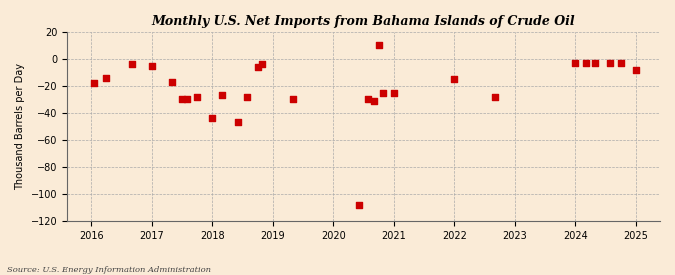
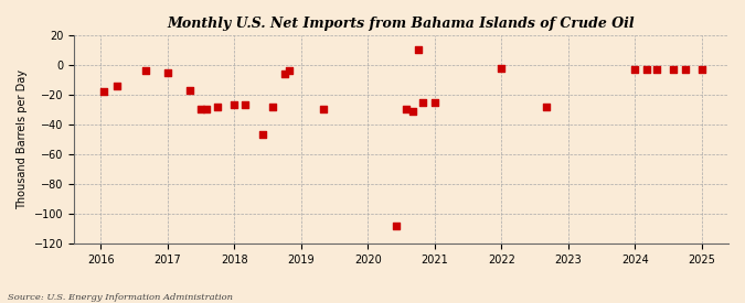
2018: -44 -> -27
2022: -15 -> -2
2025: -8 -> -3
